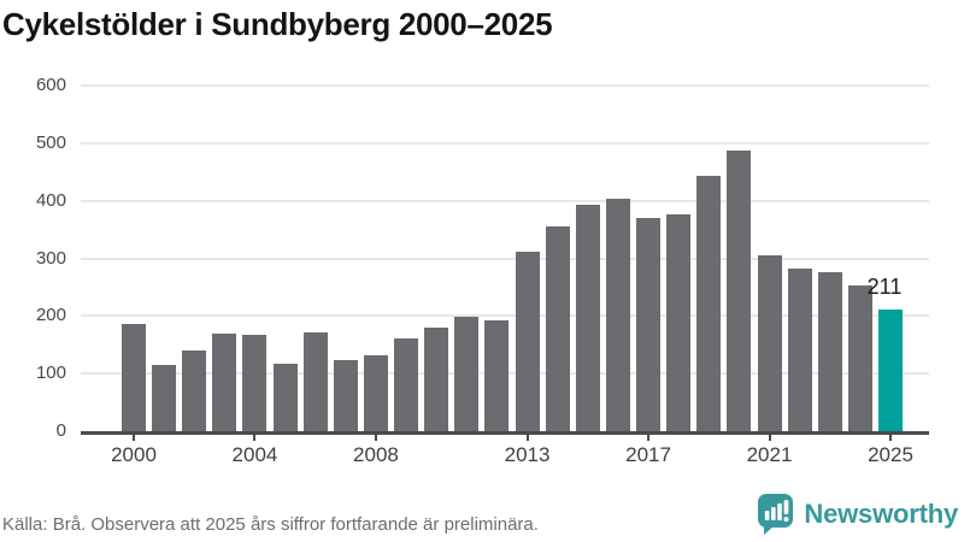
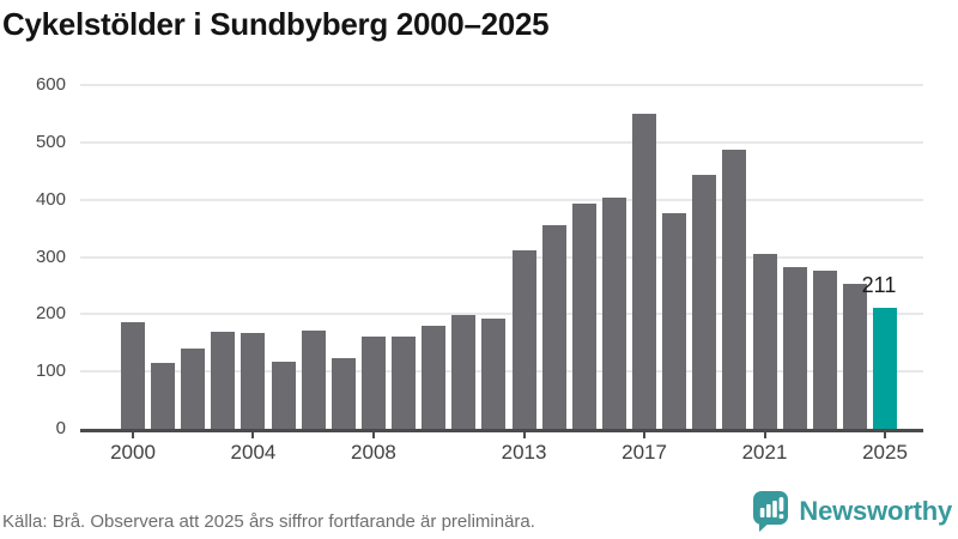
2008: 130 -> 160
2017: 370 -> 550
